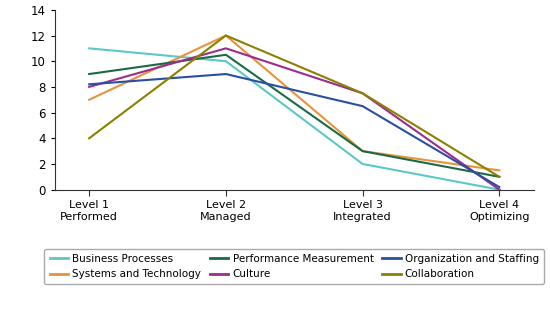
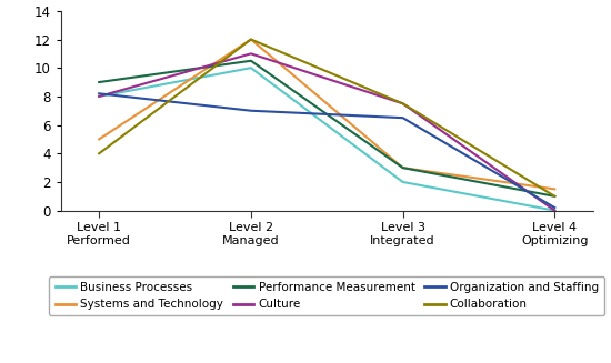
Business Processes/Level 1 Performed: 11 -> 8
Systems and Technology/Level 1 Performed: 7.0 -> 5.0
Organization and Staffing/Level 2 Managed: 9.0 -> 7.0
